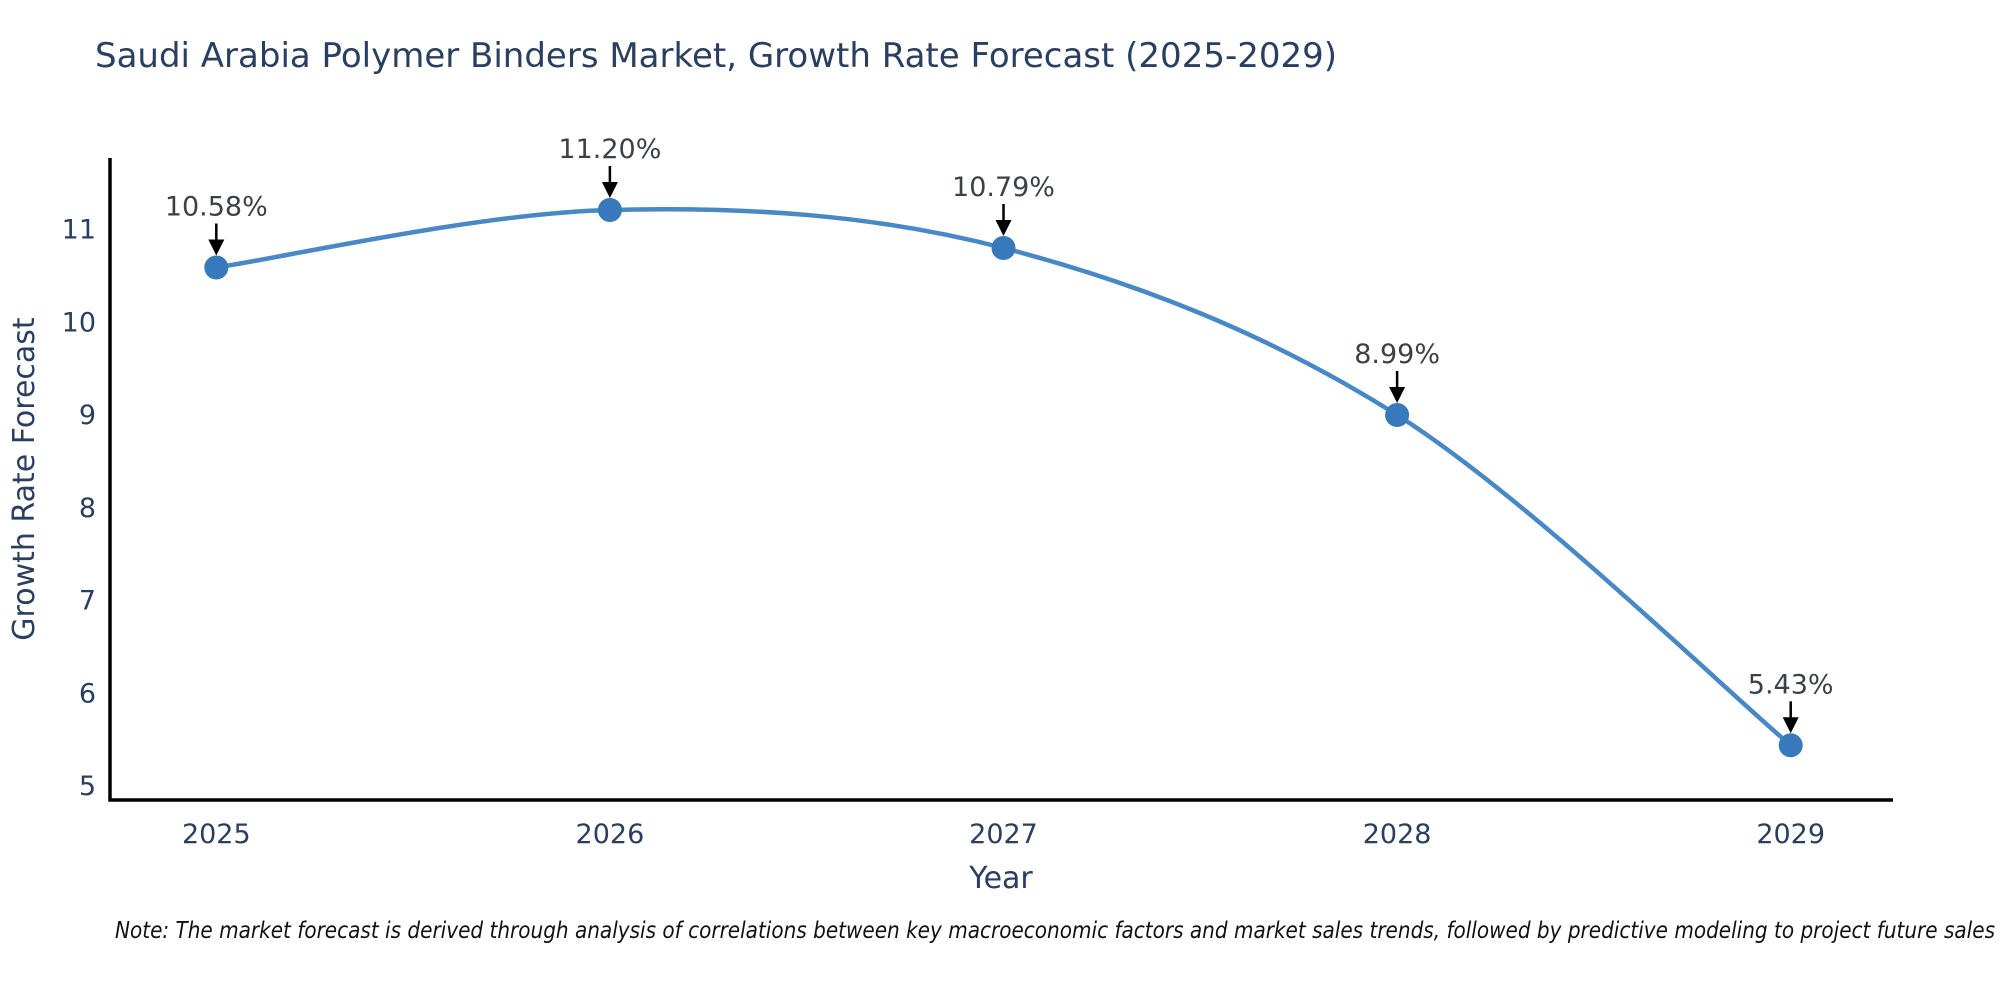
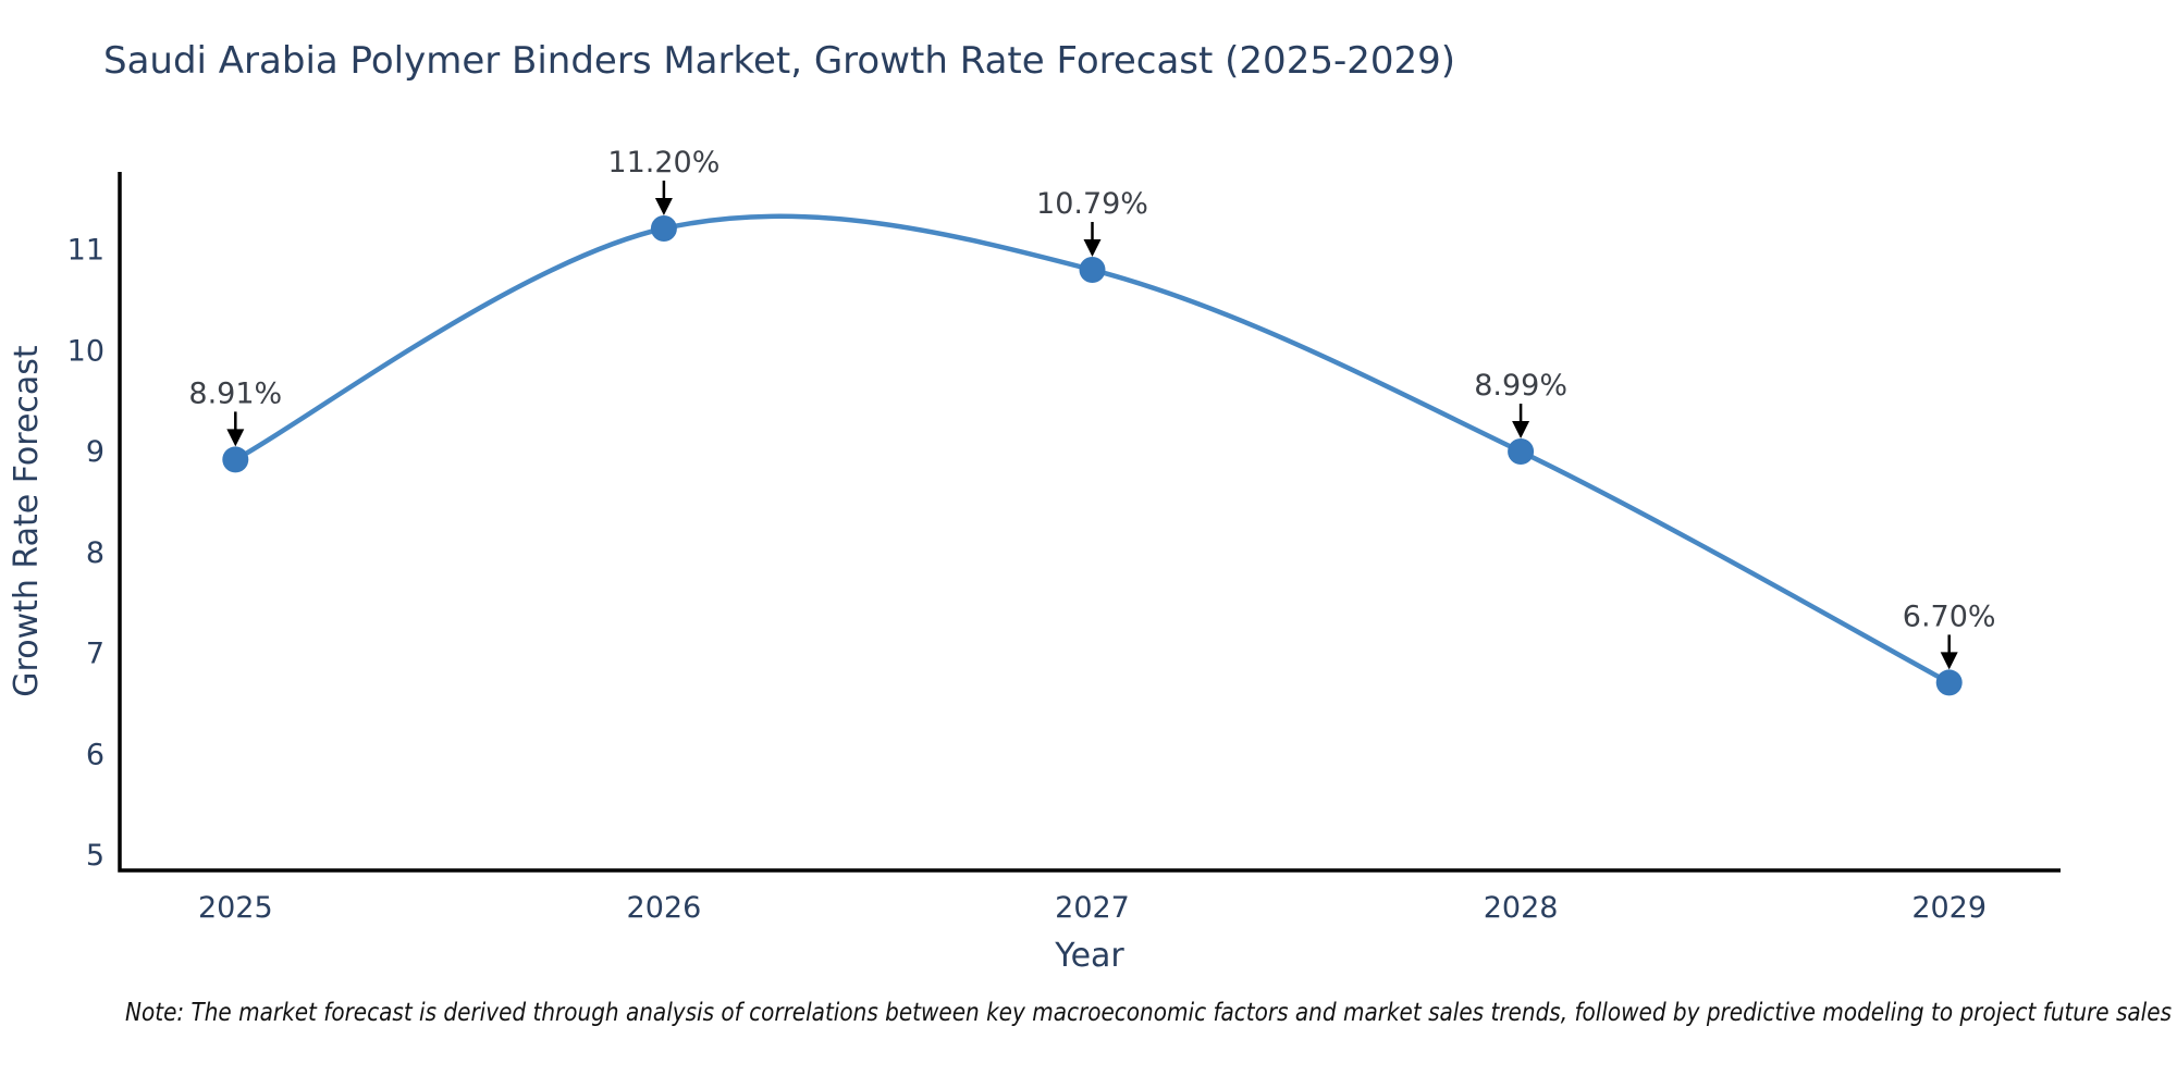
2025: 10.58% -> 8.91%
2029: 5.43% -> 6.70%
